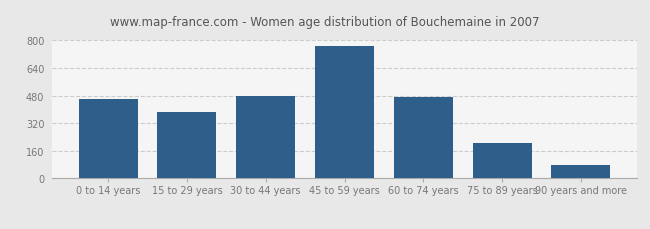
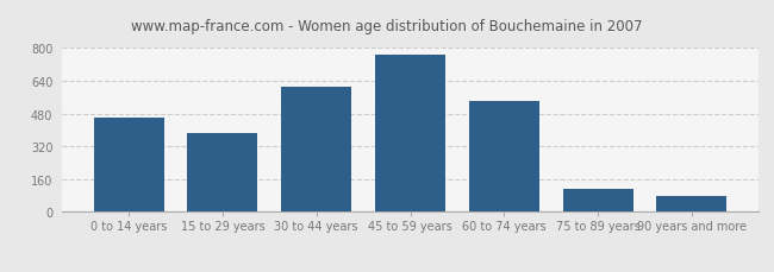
30 to 44 years: 480 -> 610
60 to 74 years: 470 -> 540
75 to 89 years: 210 -> 110
